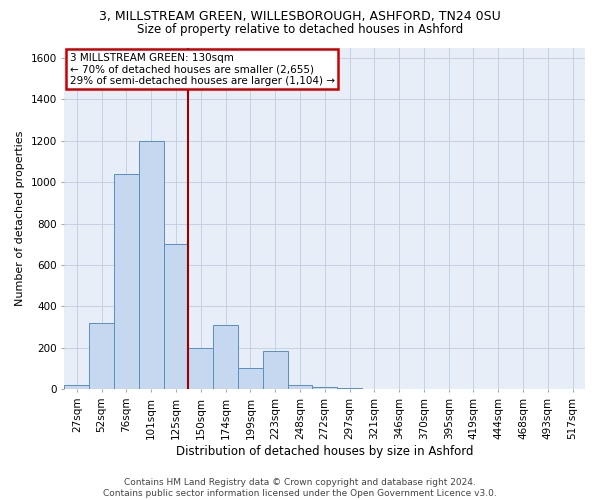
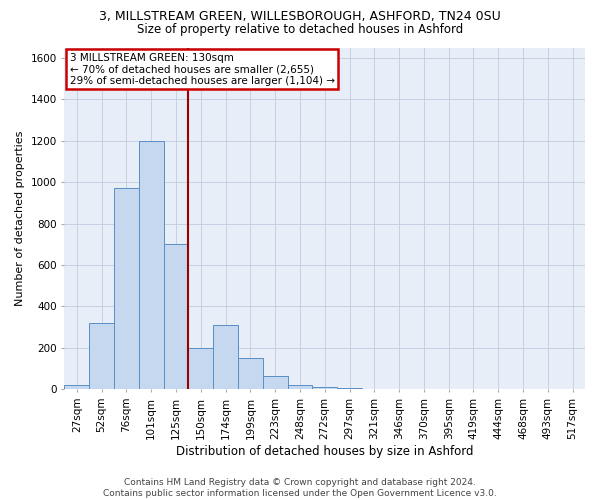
76sqm: 1040 -> 970
199sqm: 100 -> 150
223sqm: 185 -> 65
